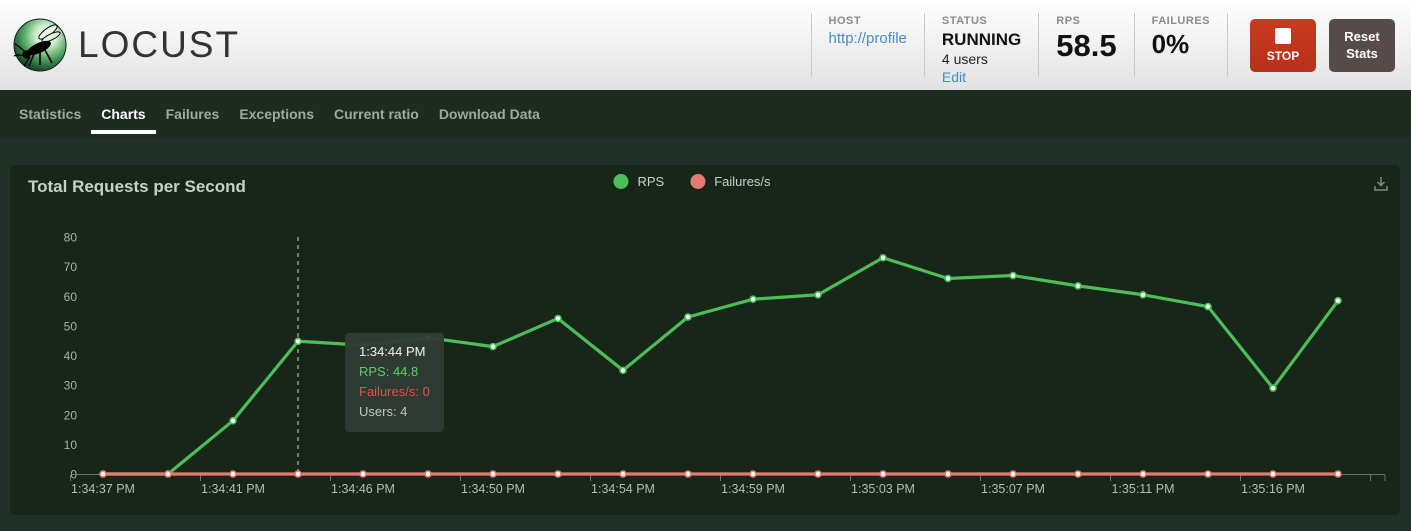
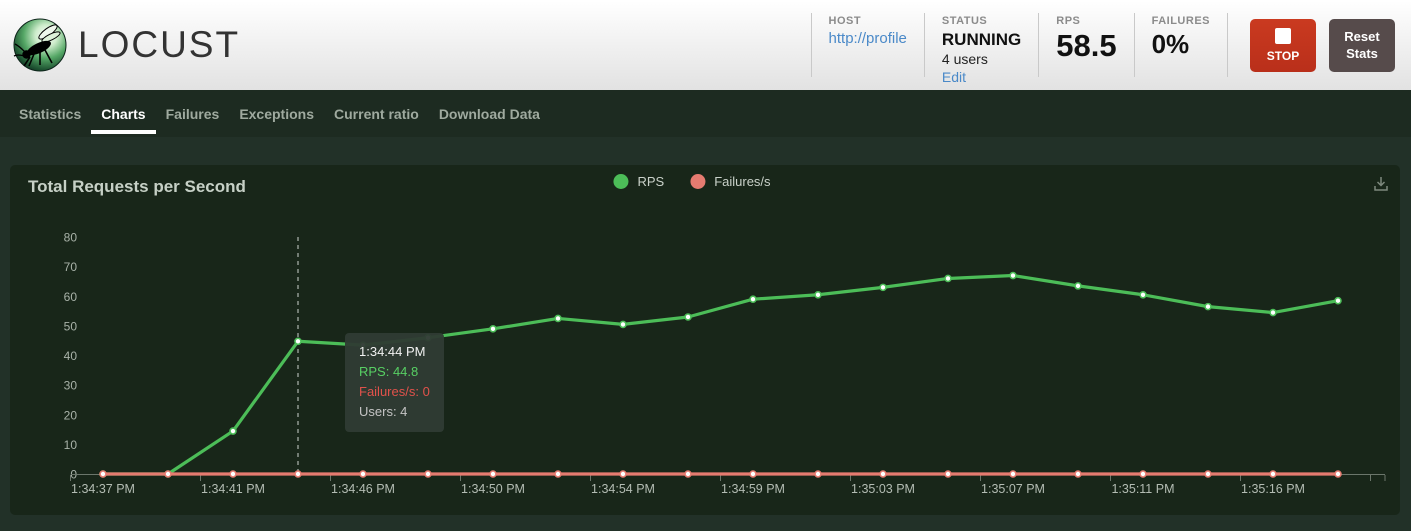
RPS/1:34:41 PM: 18 -> 14
RPS/1:34:50 PM: 43 -> 49
RPS/1:34:54 PM: 35 -> 50
RPS/1:35:03 PM: 73 -> 63
RPS/1:35:16 PM: 29 -> 54
